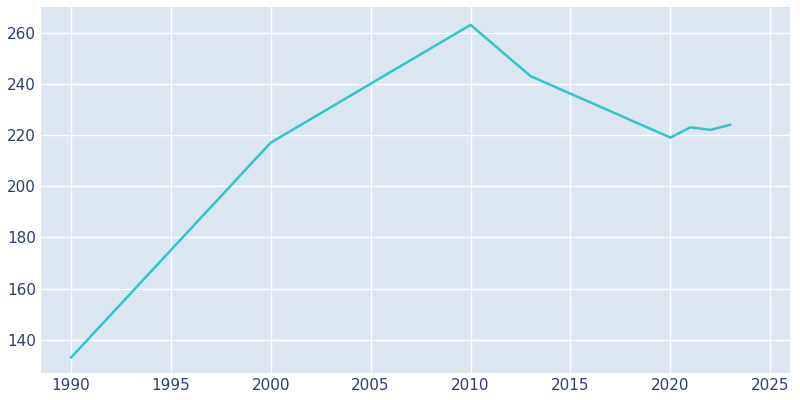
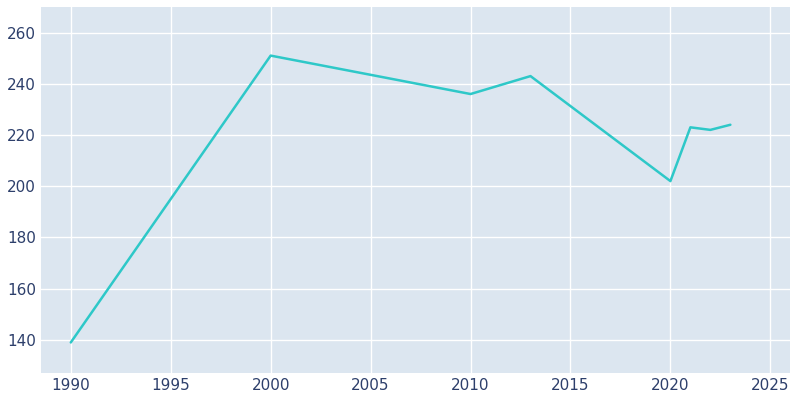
1990: 133 -> 139
2000: 217 -> 251
2010: 263 -> 236
2020: 219 -> 202
